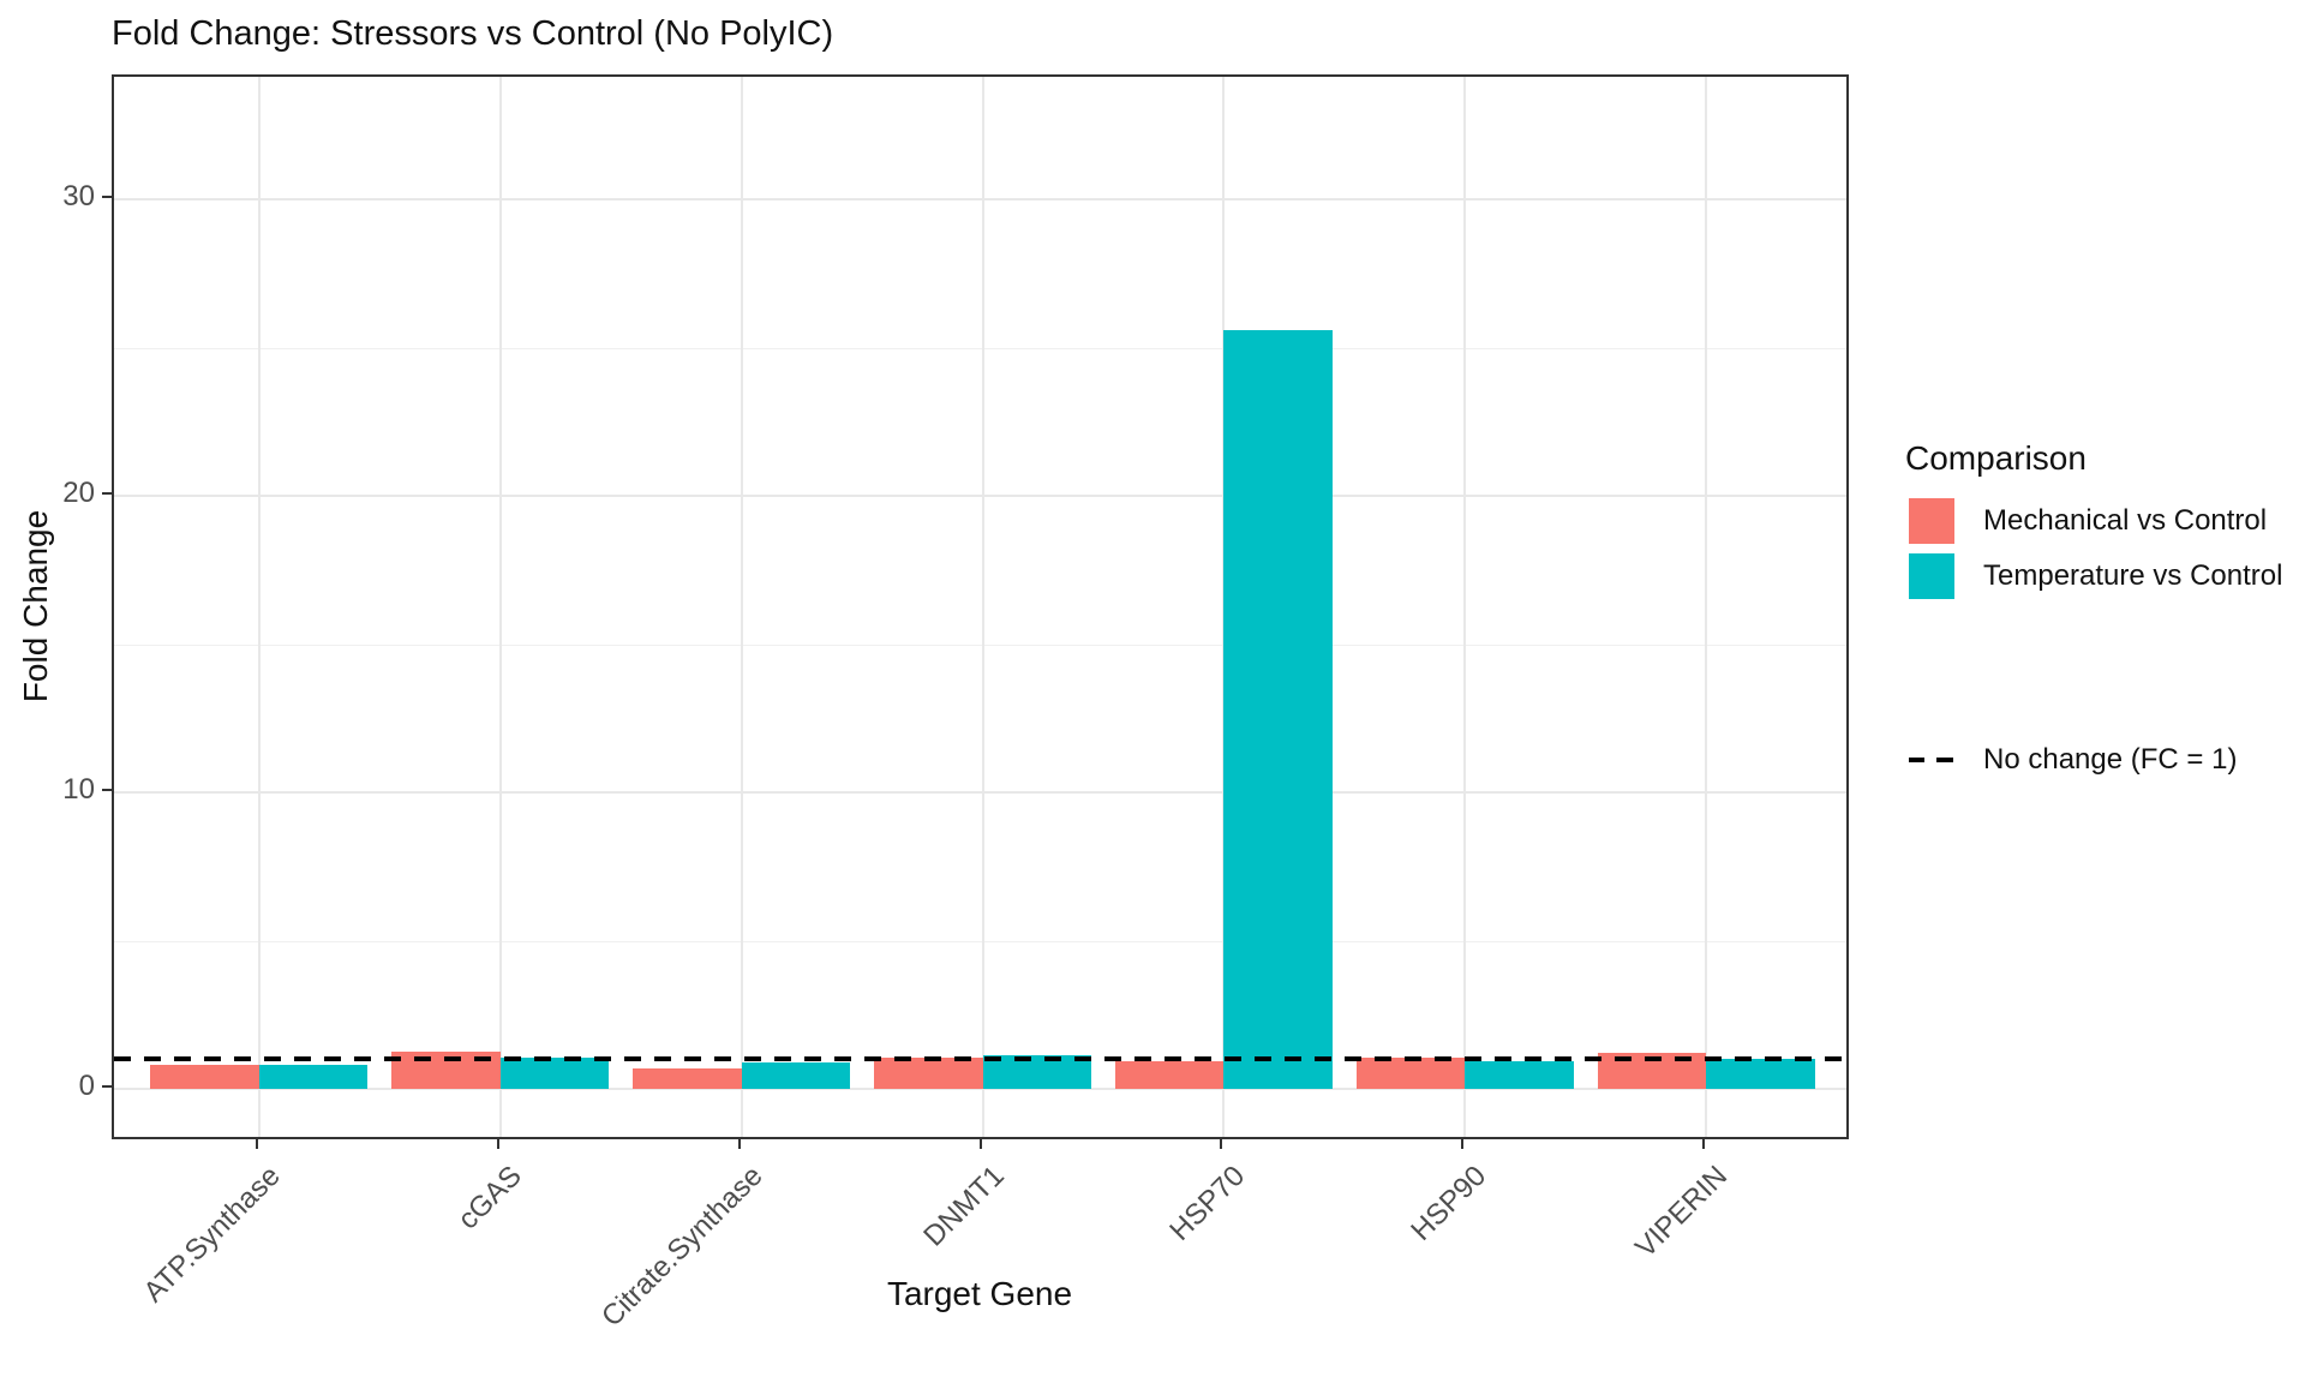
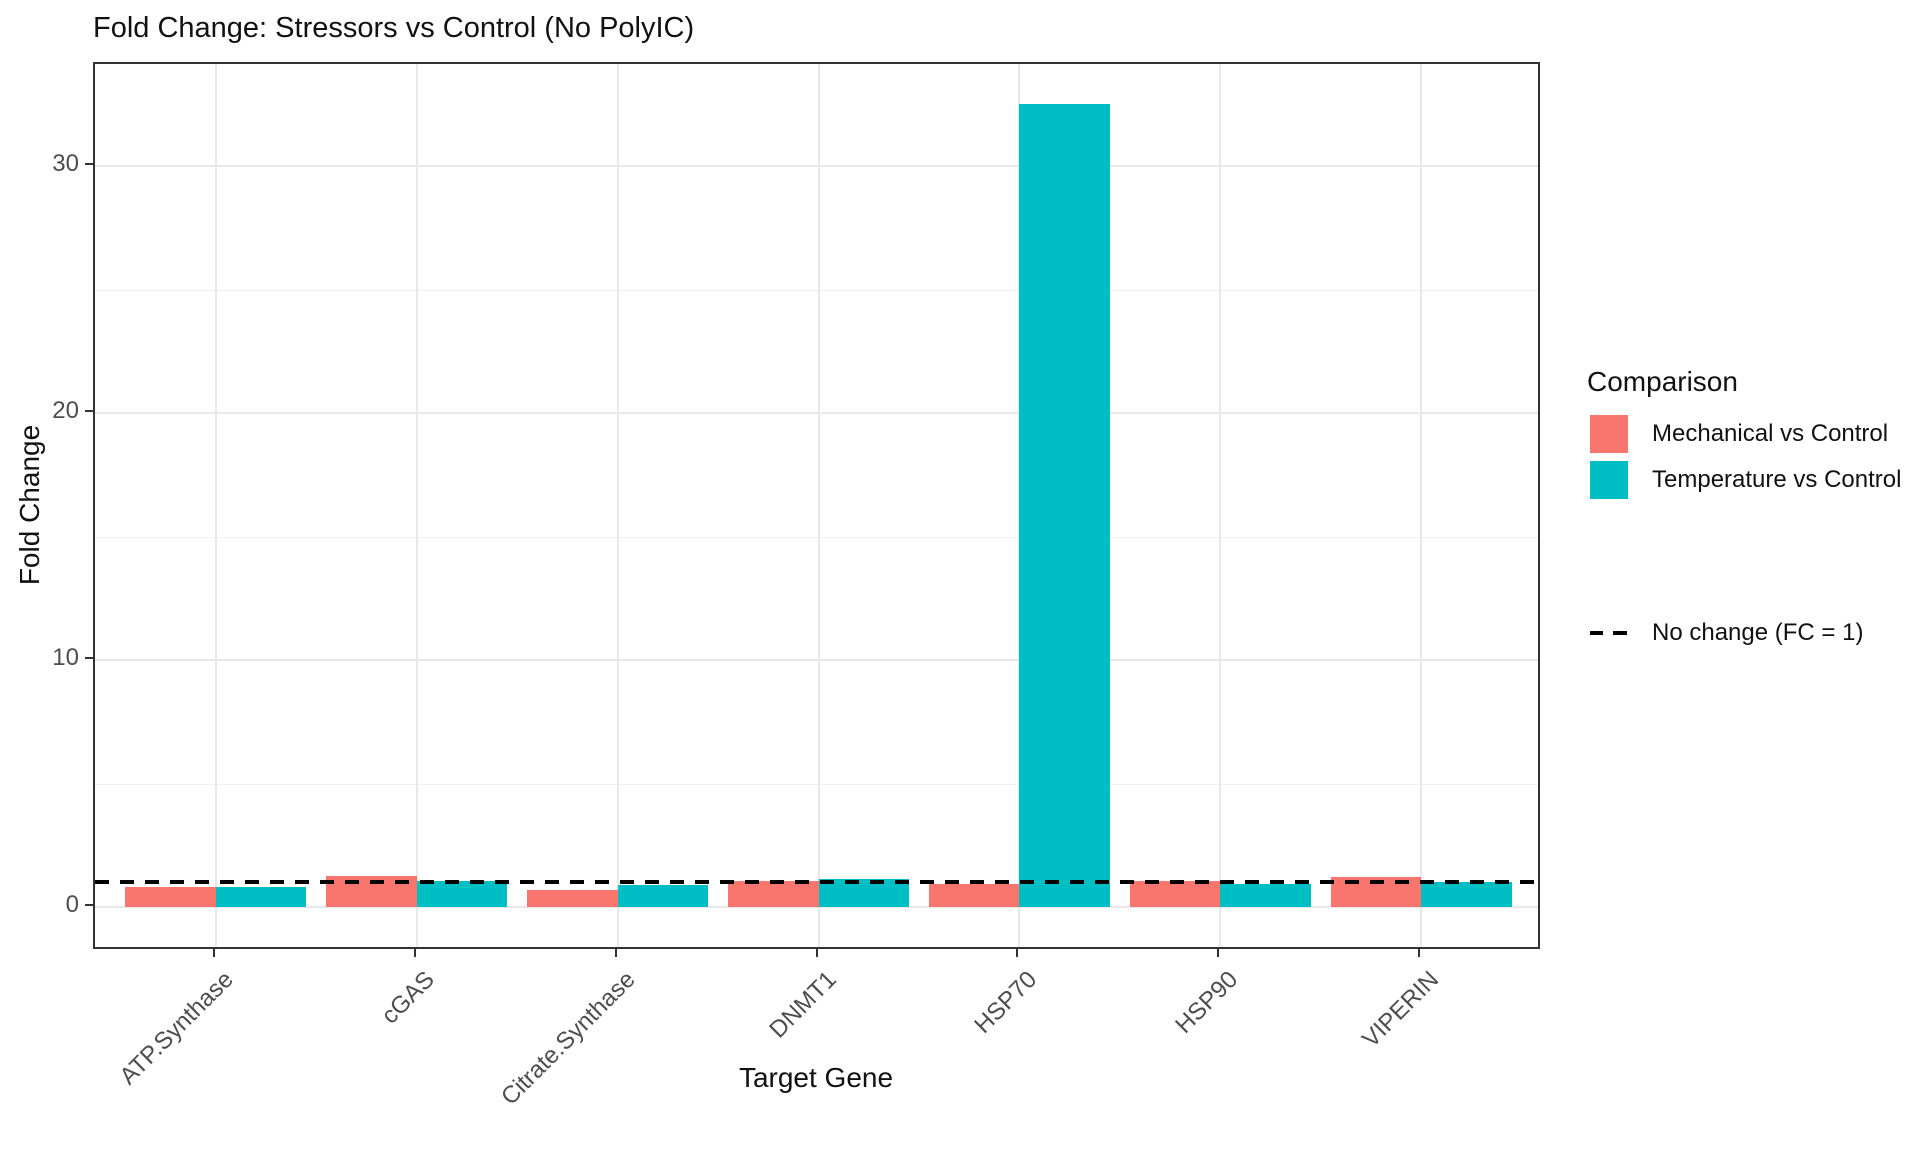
Temperature vs Control/HSP70: 25.6 -> 32.5
